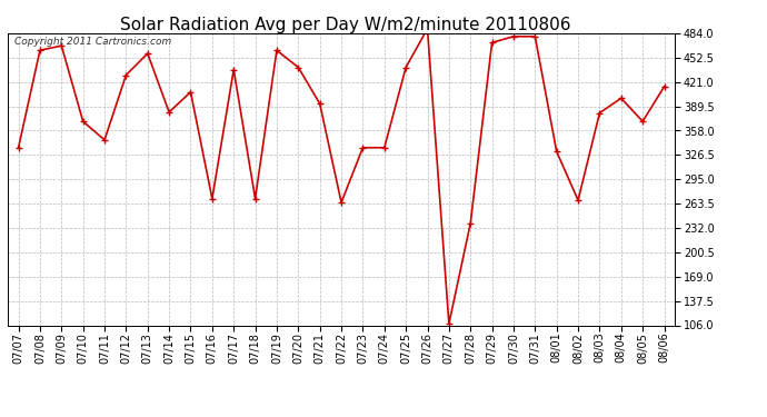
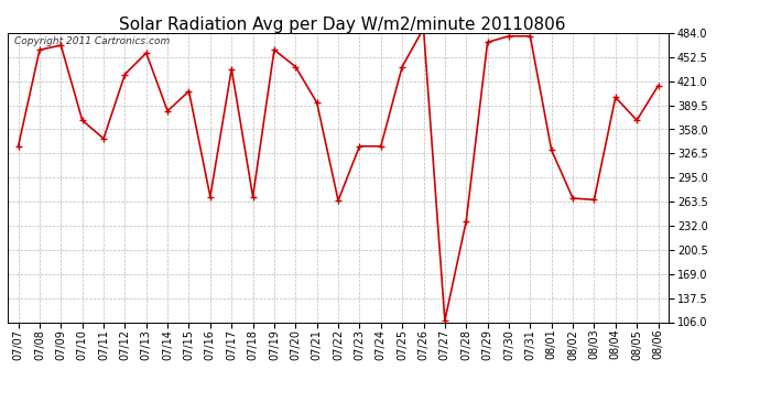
08/03: 381 -> 266
